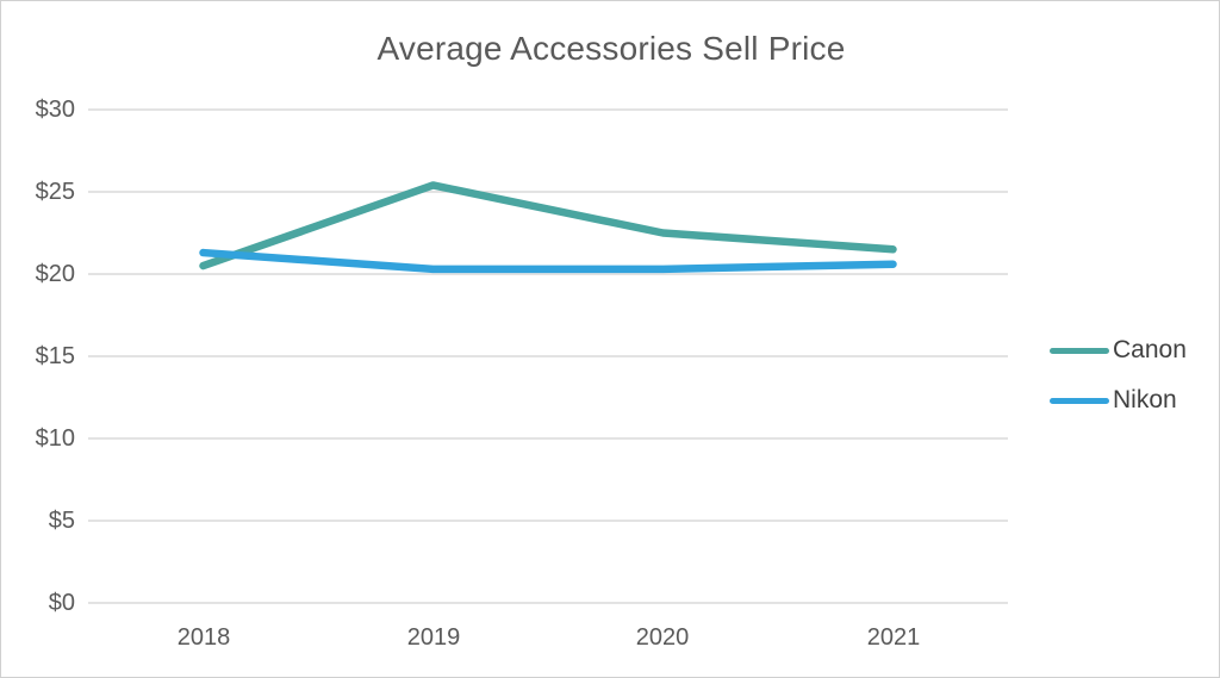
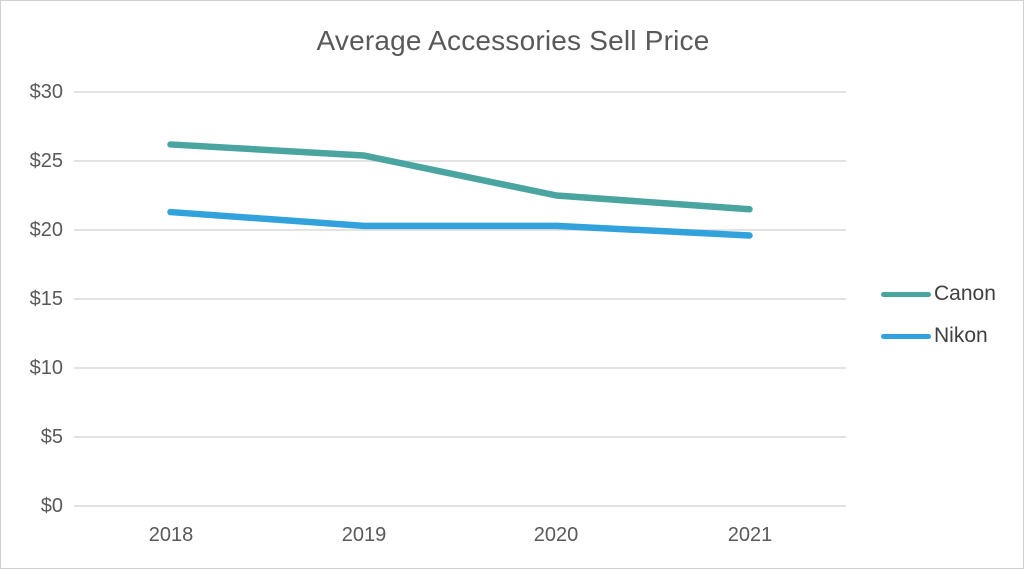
Canon/2018: $20.5 -> $26.2
Nikon/2021: $20.6 -> $19.6
